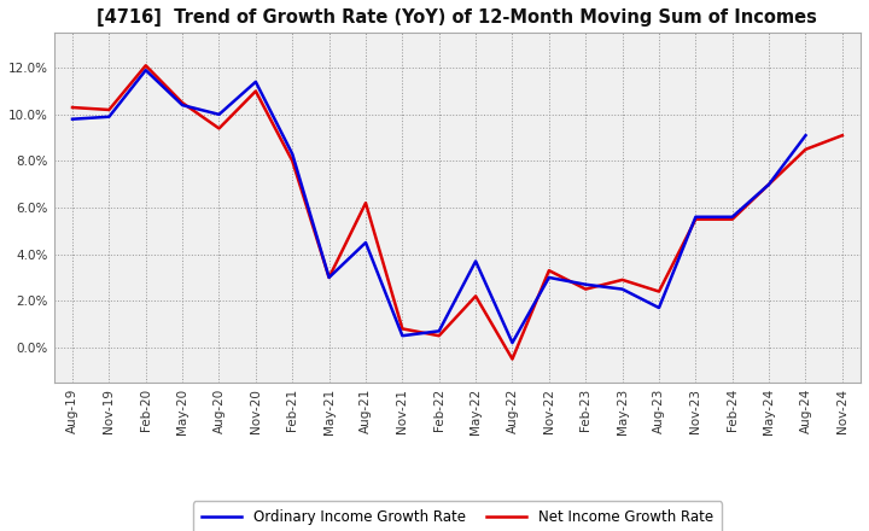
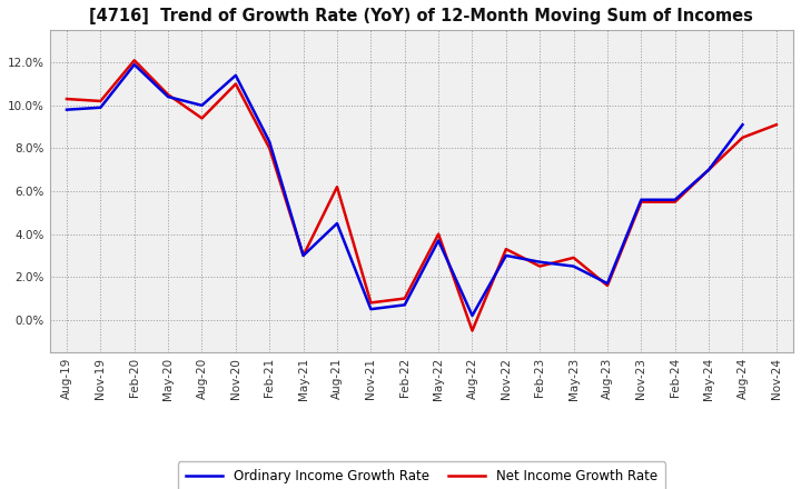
Net Income Growth Rate/Feb-22: 0.5% -> 1.0%
Net Income Growth Rate/May-22: 2.2% -> 4.0%
Net Income Growth Rate/Aug-23: 2.4% -> 1.6%
